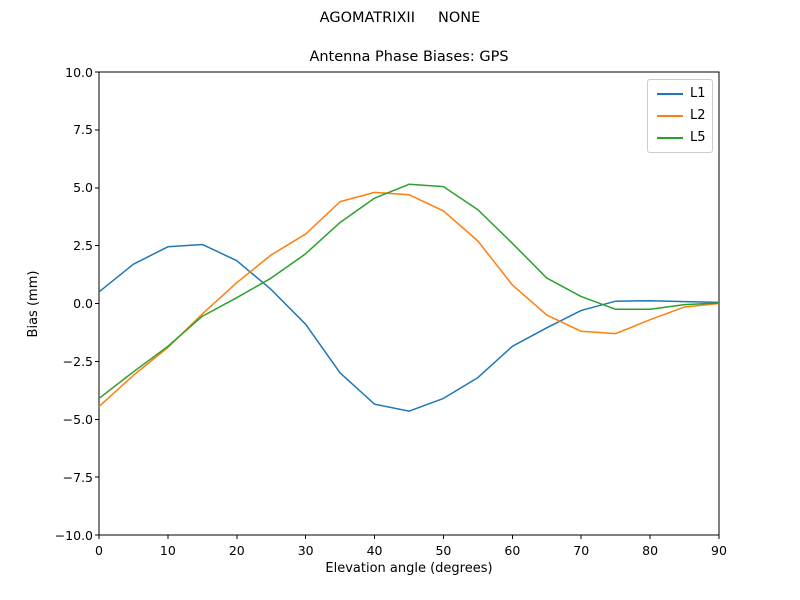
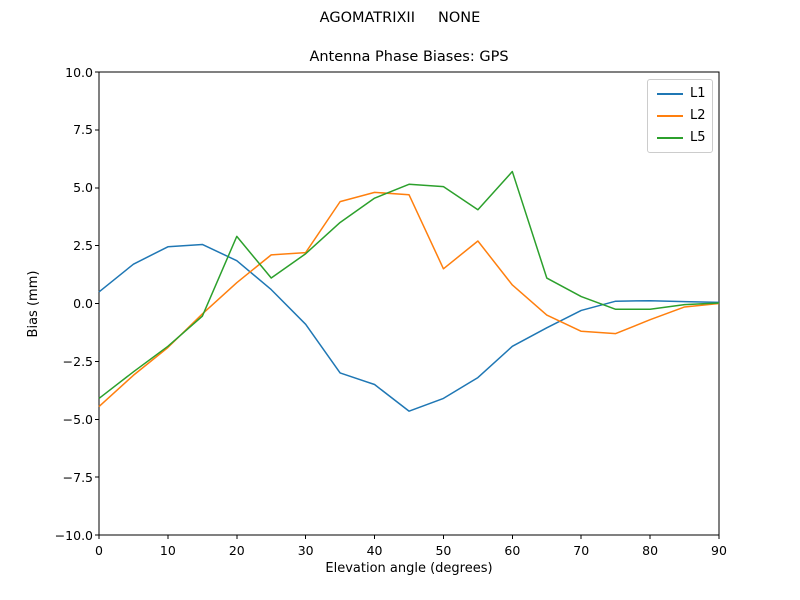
L5/20: 0.2 -> 2.9
L2/30: 3.0 -> 2.2
L1/40: -4.3 -> -3.5
L2/50: 4.0 -> 1.5
L5/60: 2.6 -> 5.7
